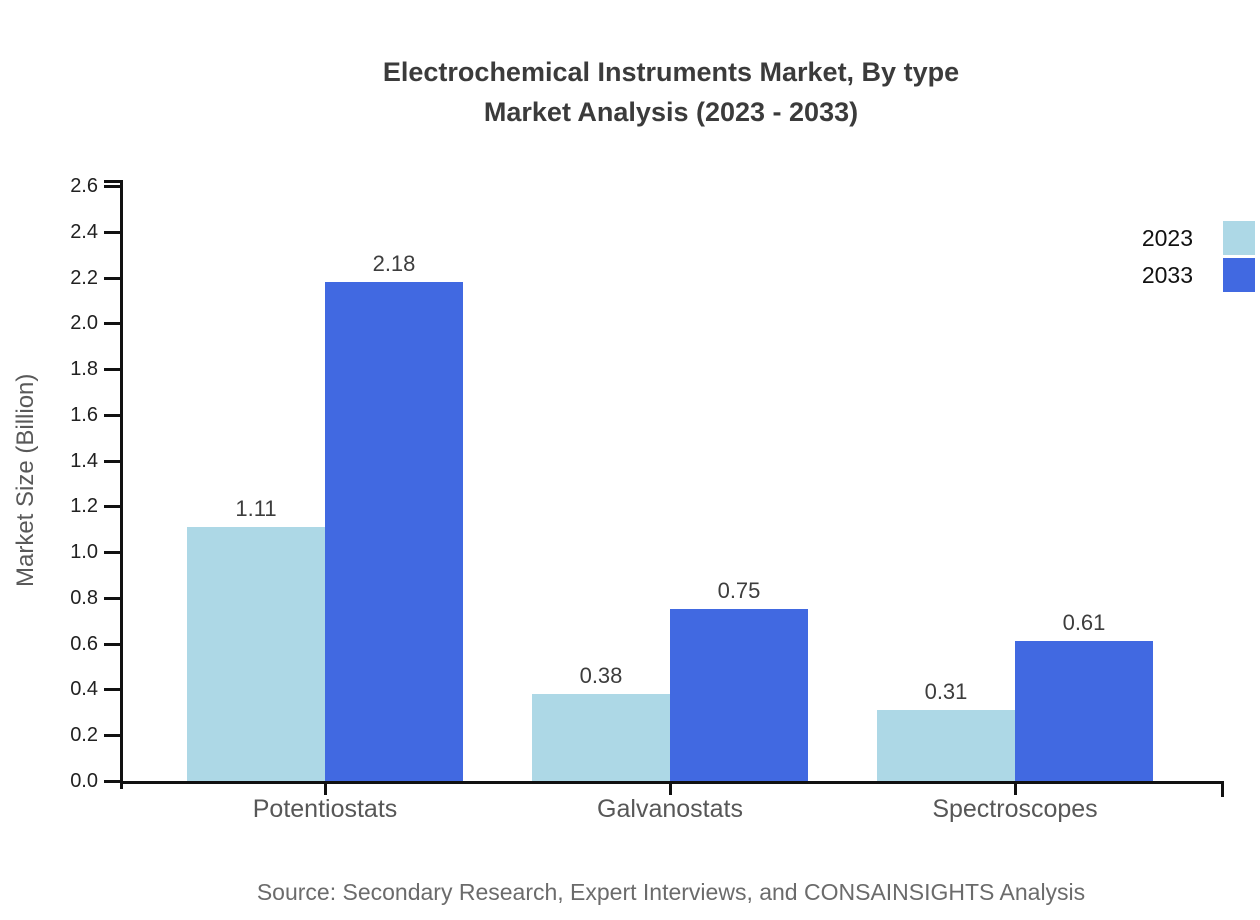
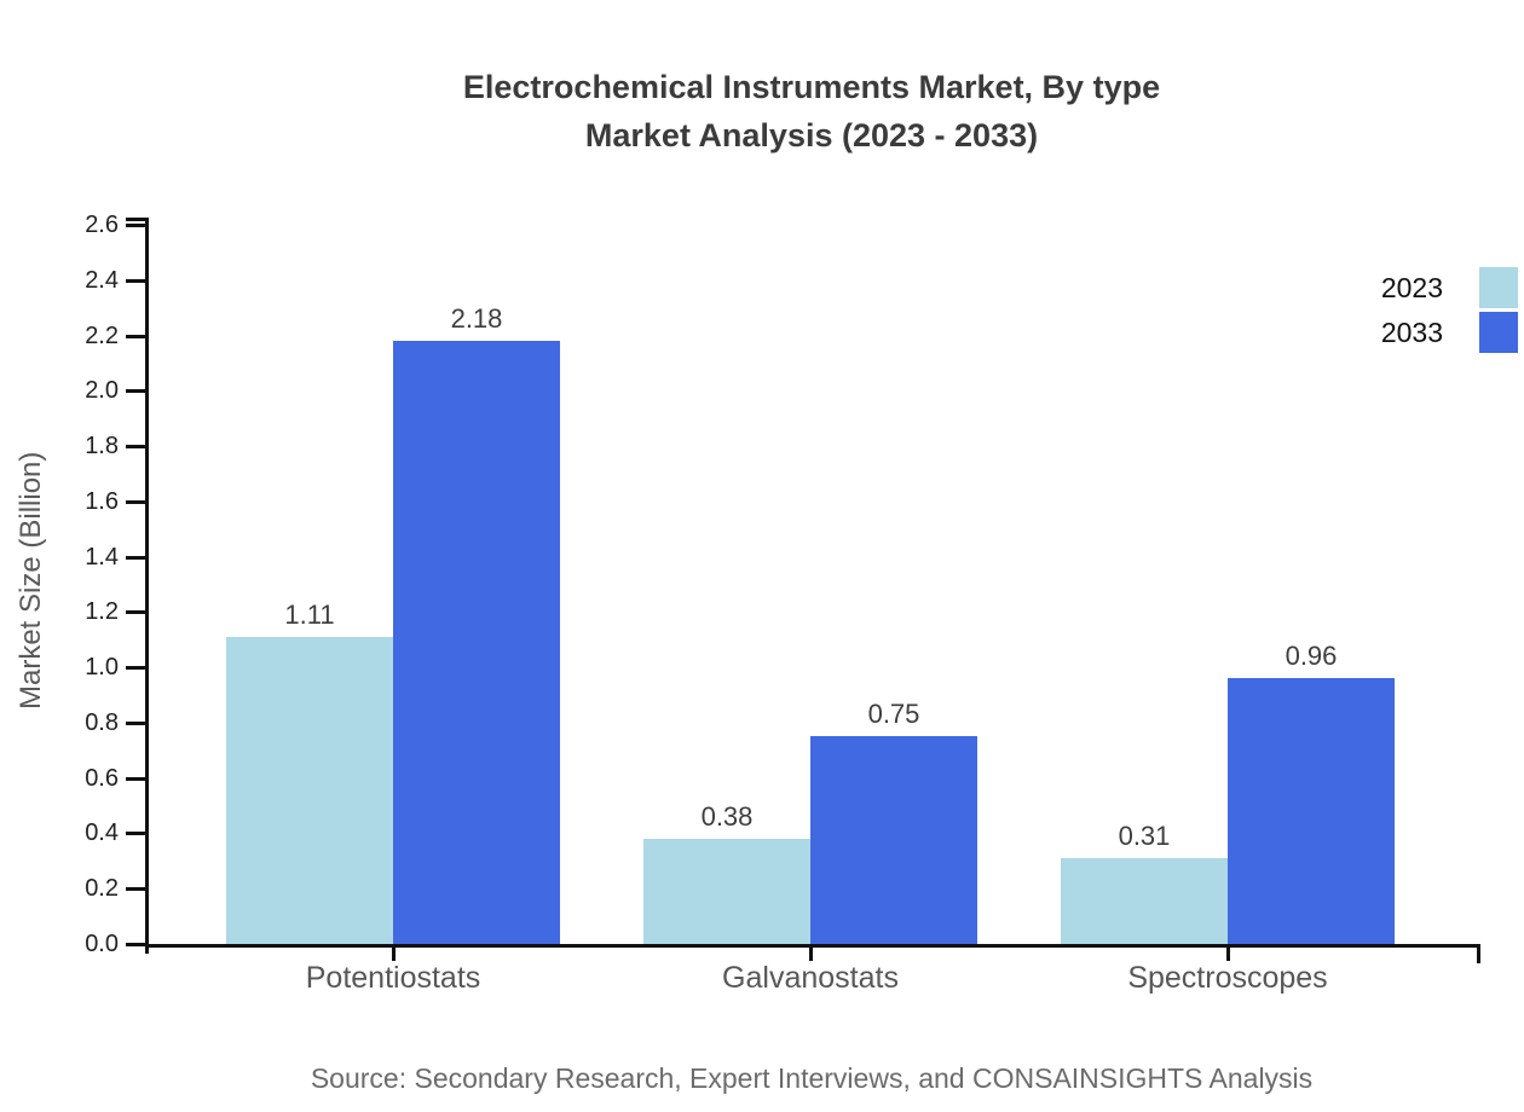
2033/Spectroscopes: 0.61 -> 0.96
